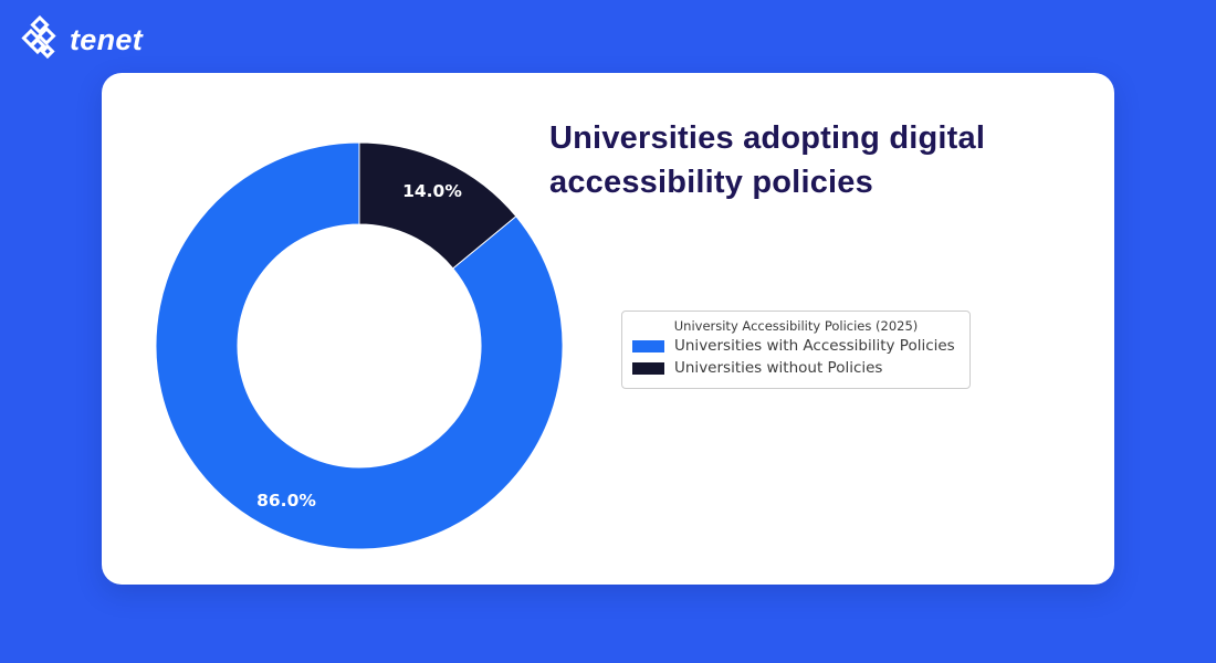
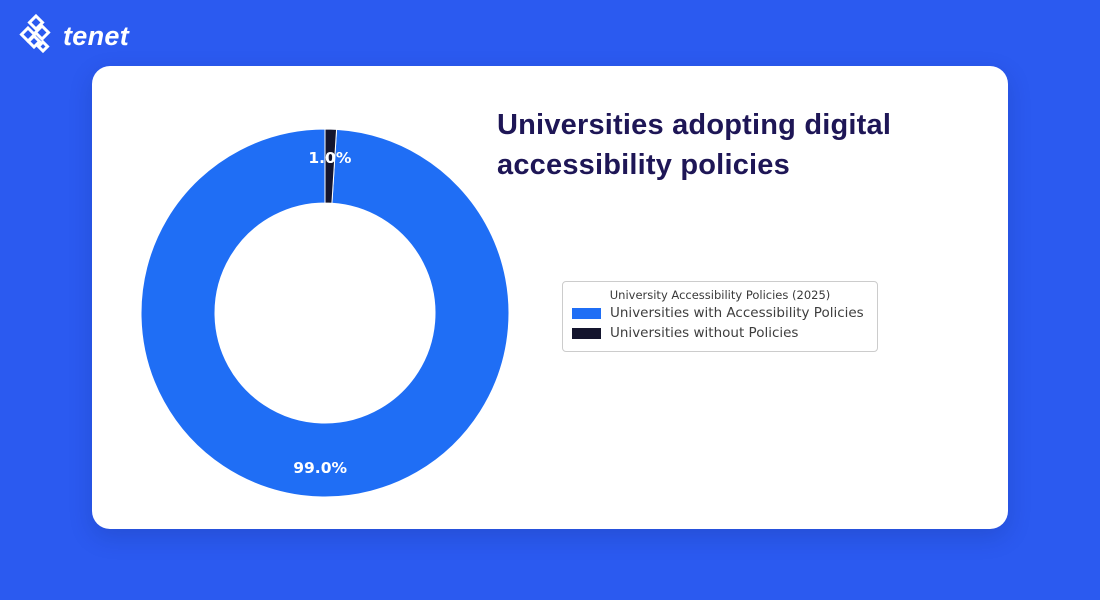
Universities with Accessibility Policies: 86.0% -> 99.0%
Universities without Policies: 14.0% -> 1.0%
